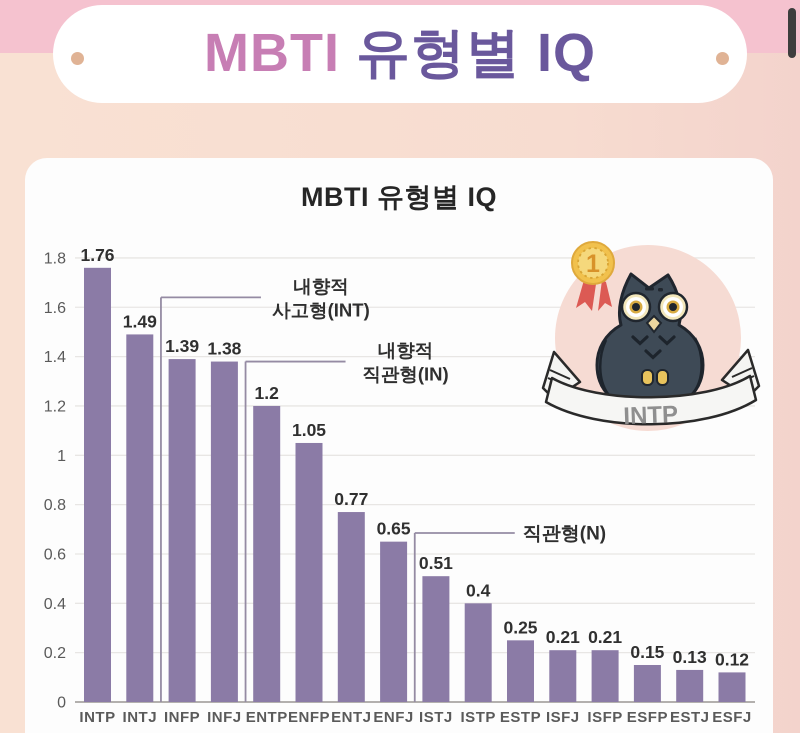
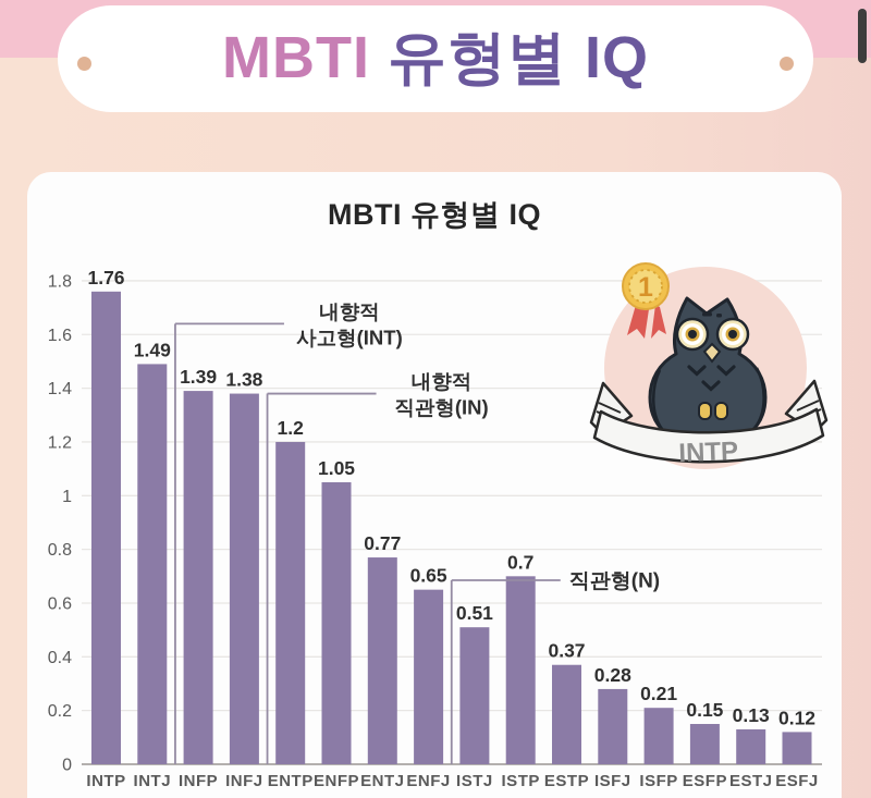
ISTP: 0.4 -> 0.7
ESTP: 0.25 -> 0.37
ISFJ: 0.21 -> 0.28
